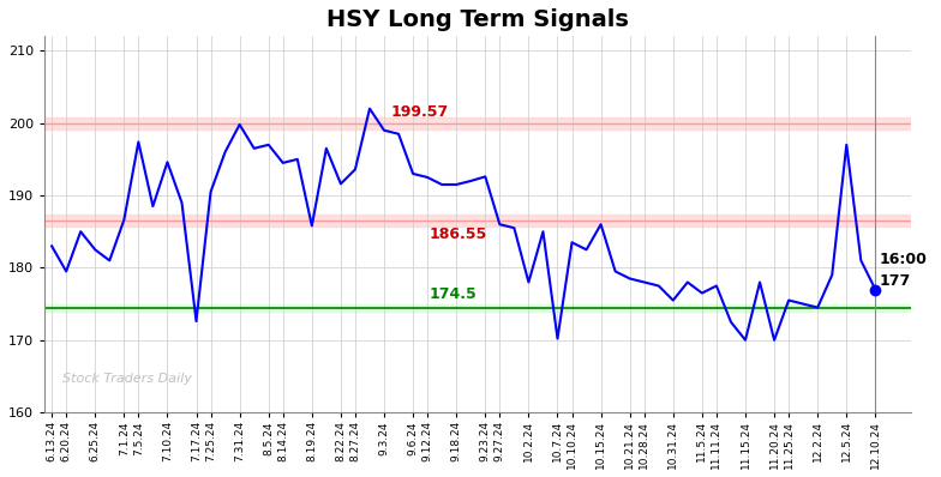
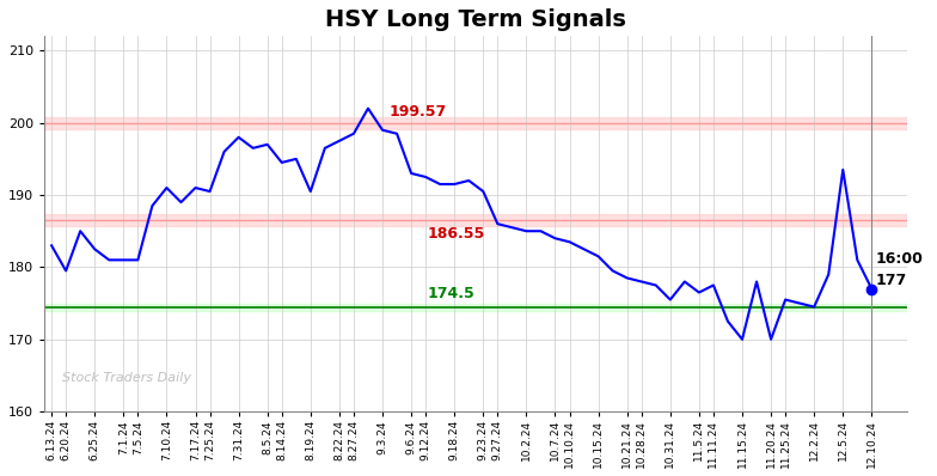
7.1.24: 186.6 -> 181.0
7.5.24: 197.4 -> 181.0
7.10.24: 194.6 -> 191.0
7.17.24: 172.6 -> 191.0
7.31.24: 199.8 -> 198.0
8.19.24: 185.8 -> 190.5
8.22.24: 191.6 -> 197.5
8.27.24: 193.6 -> 198.5
9.23.24: 192.6 -> 190.5
10.2.24: 178.0 -> 185.0
10.7.24: 170.2 -> 184.0
10.15.24: 186.0 -> 181.5
12.5.24: 197.0 -> 193.5
